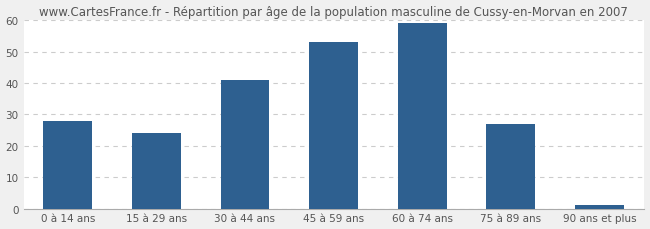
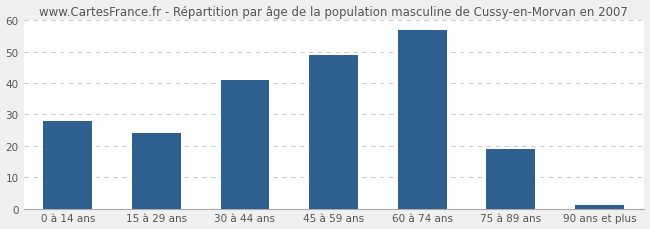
45 à 59 ans: 53 -> 49
60 à 74 ans: 59 -> 57
75 à 89 ans: 27 -> 19
